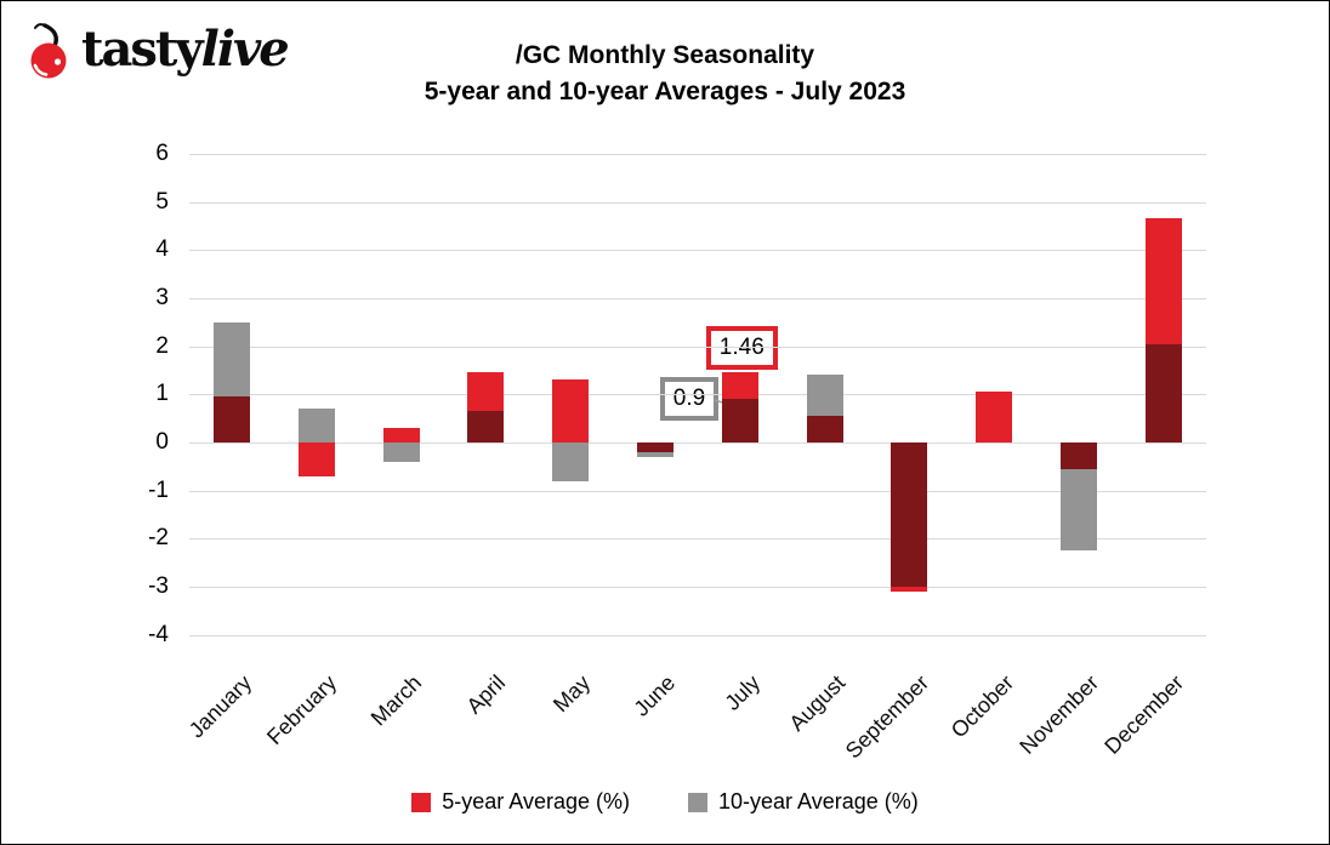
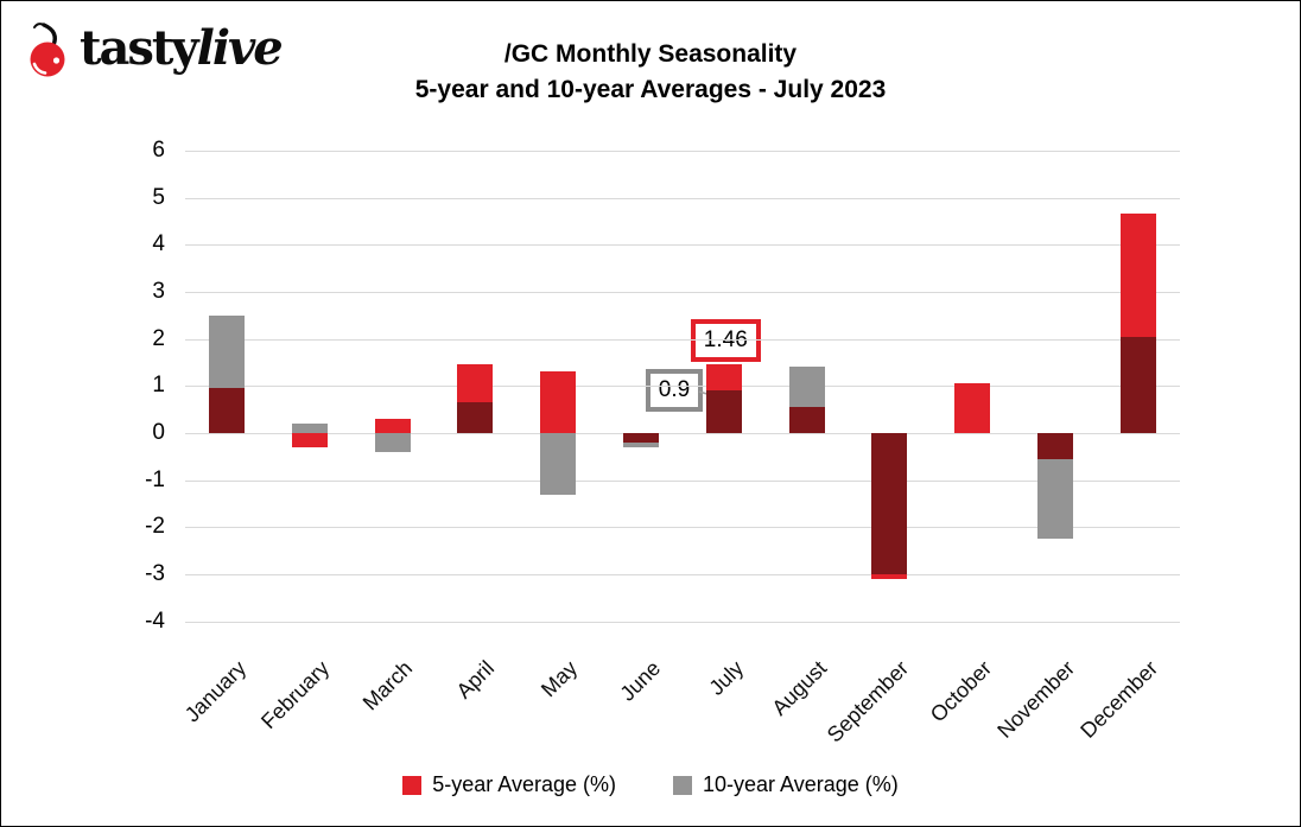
5-year Average (%)/February: -0.7 -> -0.3
10-year Average (%)/February: 0.7 -> 0.2
10-year Average (%)/May: -0.8 -> -1.3
